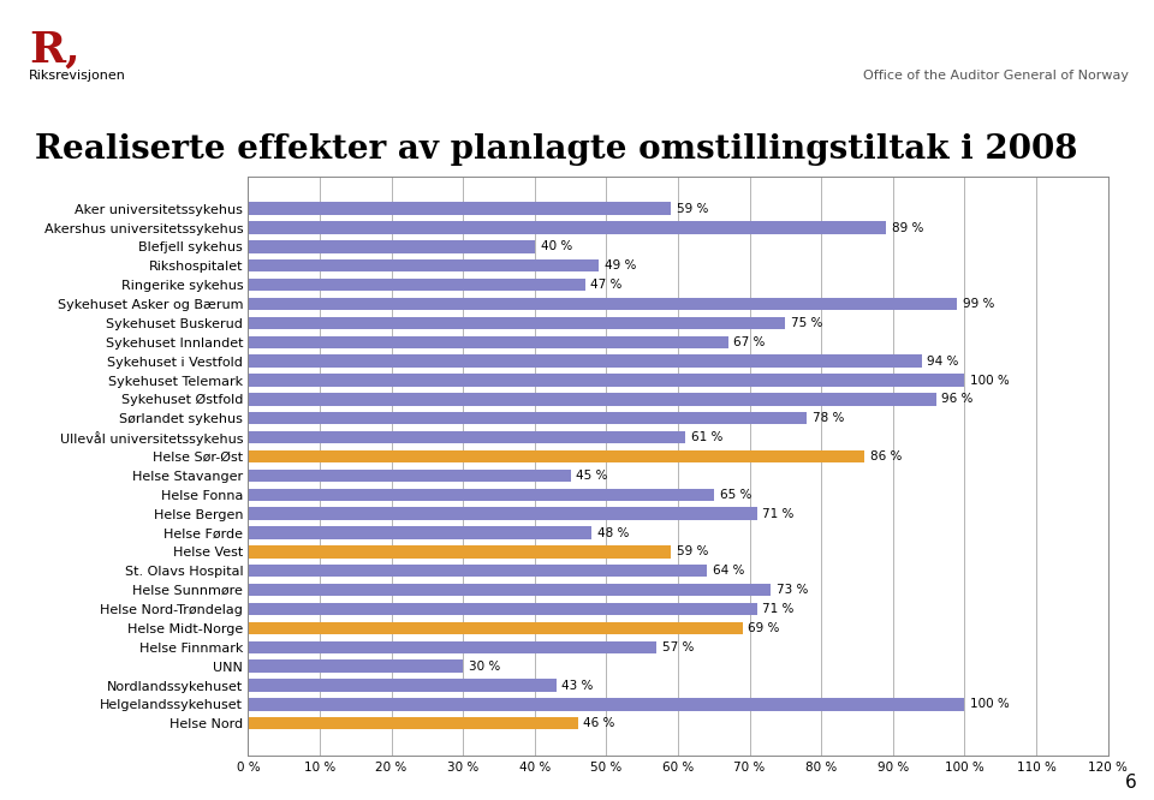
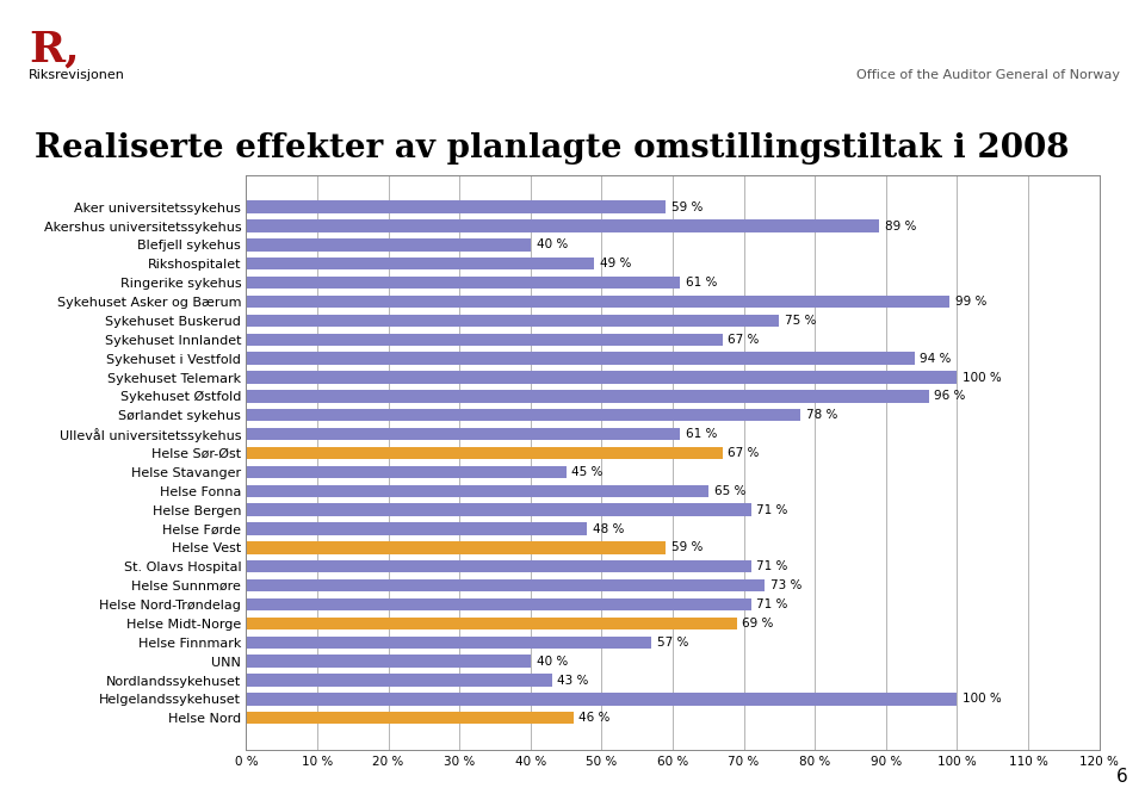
Ringerike sykehus: 47 -> 61
Helse Sør-Øst: 86 -> 67
St. Olavs Hospital: 64 -> 71
UNN: 30 -> 40
